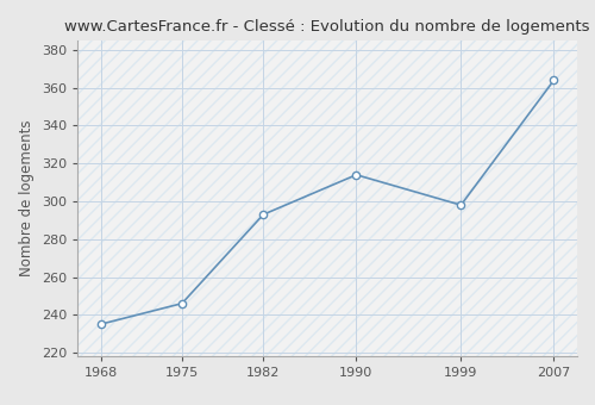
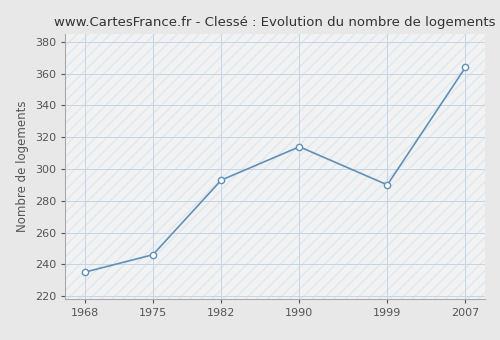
1999: 298 -> 290
